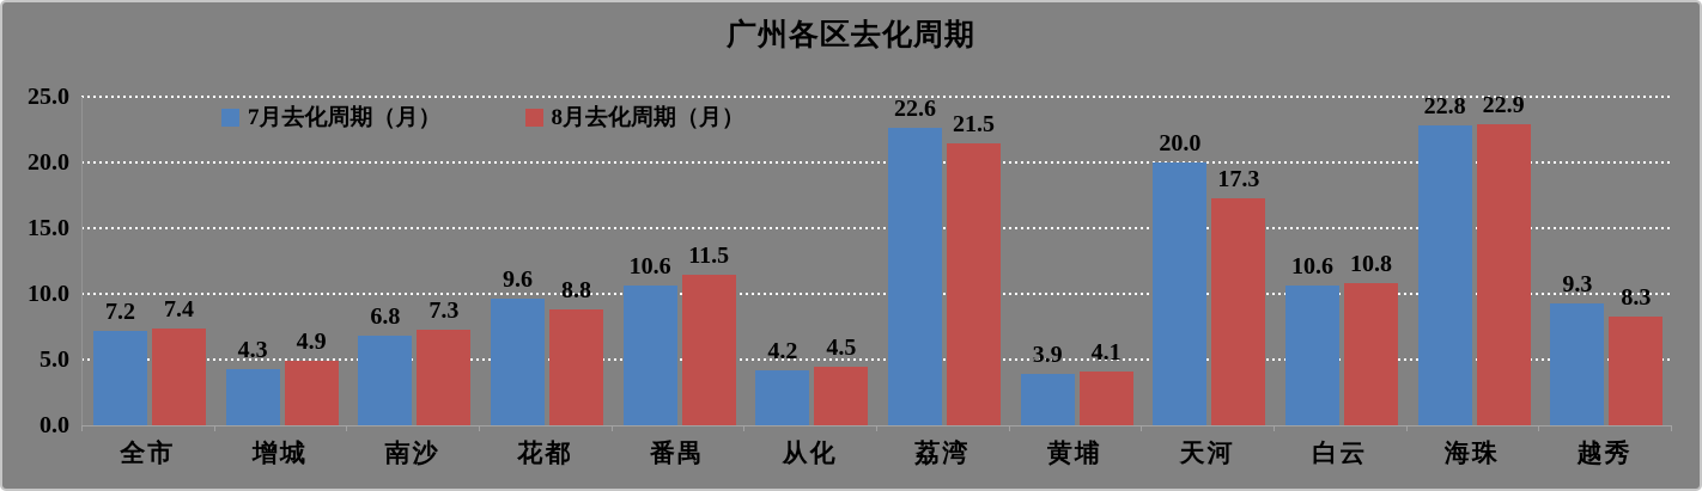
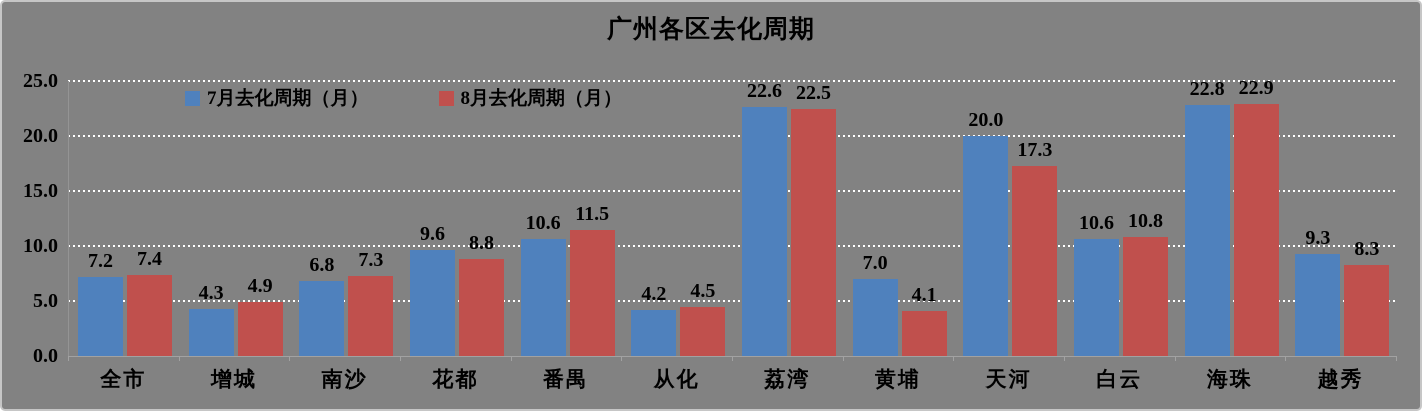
8月去化周期（月）/荔湾: 21.5 -> 22.5
7月去化周期（月）/黄埔: 3.9 -> 7.0
